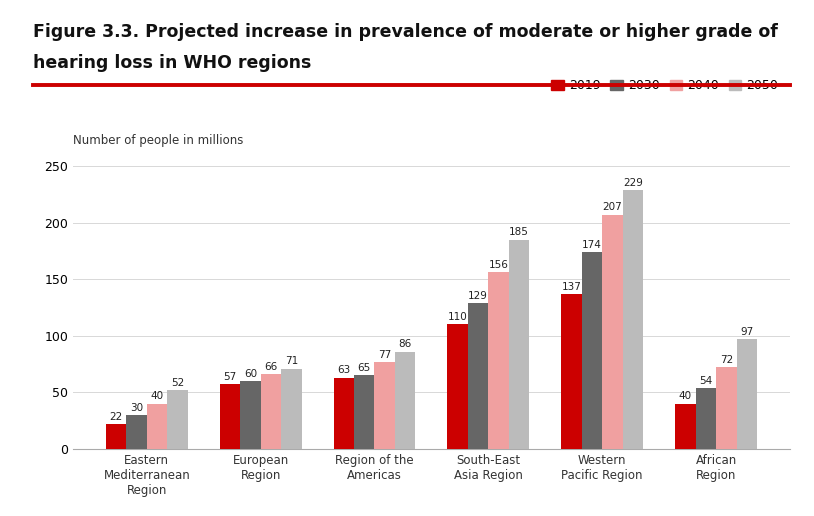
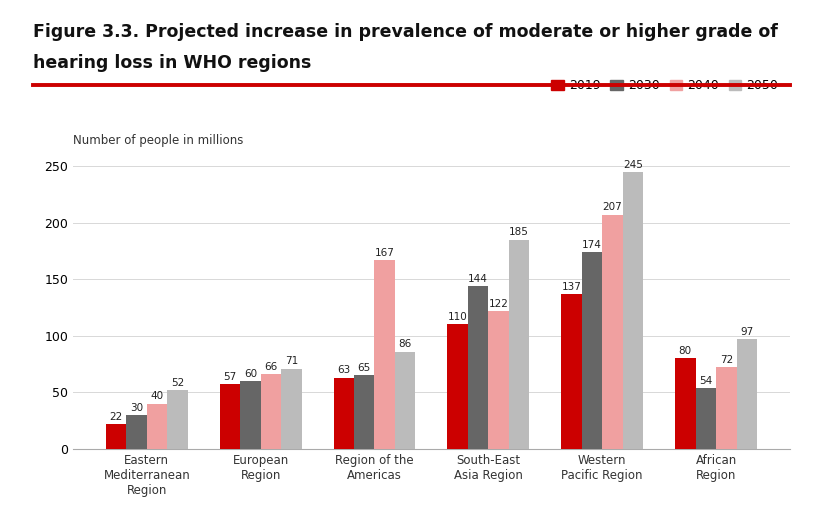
2040/Region of the Americas: 77 -> 167
2030/South-East Asia Region: 129 -> 144
2040/South-East Asia Region: 156 -> 122
2050/Western Pacific Region: 229 -> 245
2019/African Region: 40 -> 80
